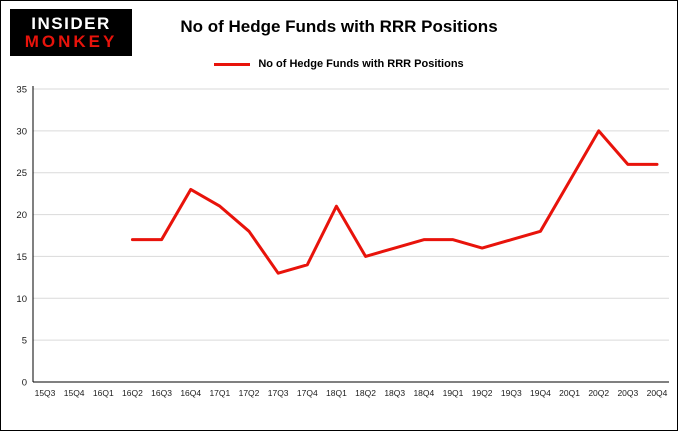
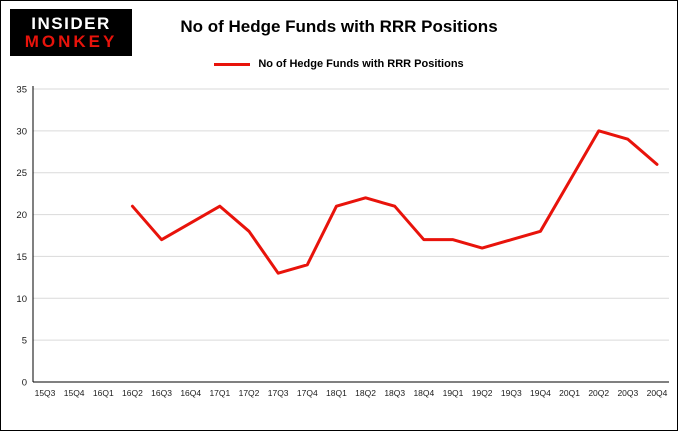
16Q2: 17 -> 21
16Q4: 23 -> 19
18Q2: 15 -> 22
18Q3: 16 -> 21
20Q3: 26 -> 29
